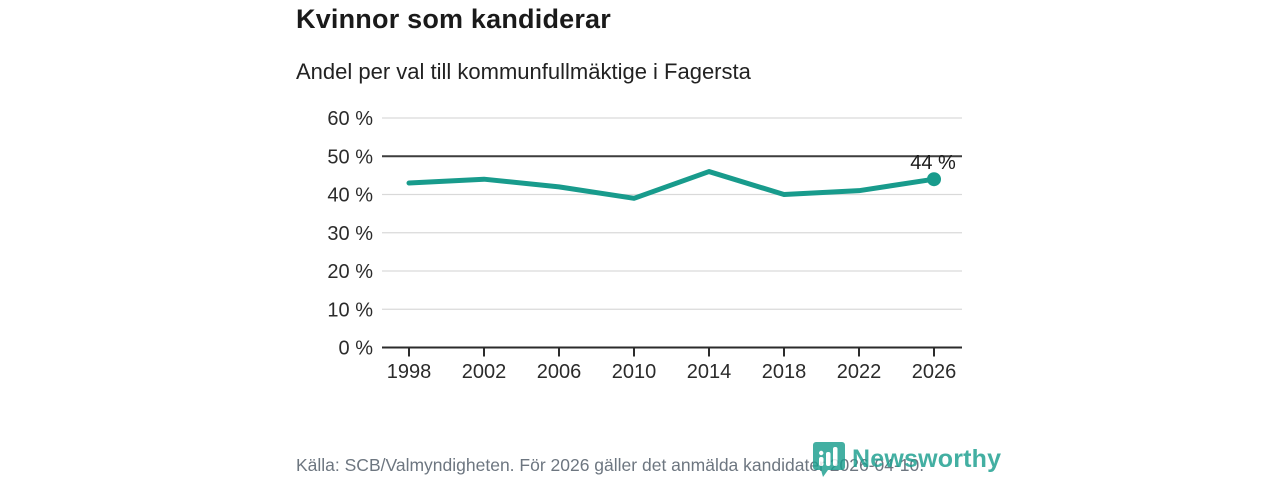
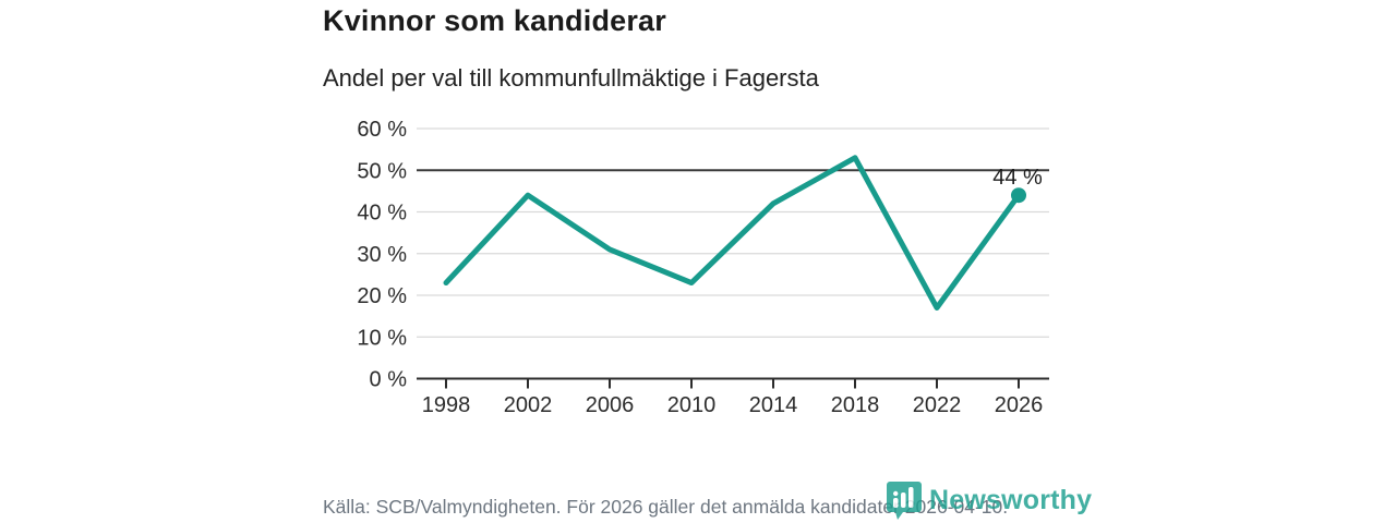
1998: 43% -> 23%
2006: 42% -> 31%
2010: 39% -> 23%
2014: 46% -> 42%
2018: 40% -> 53%
2022: 41% -> 17%
